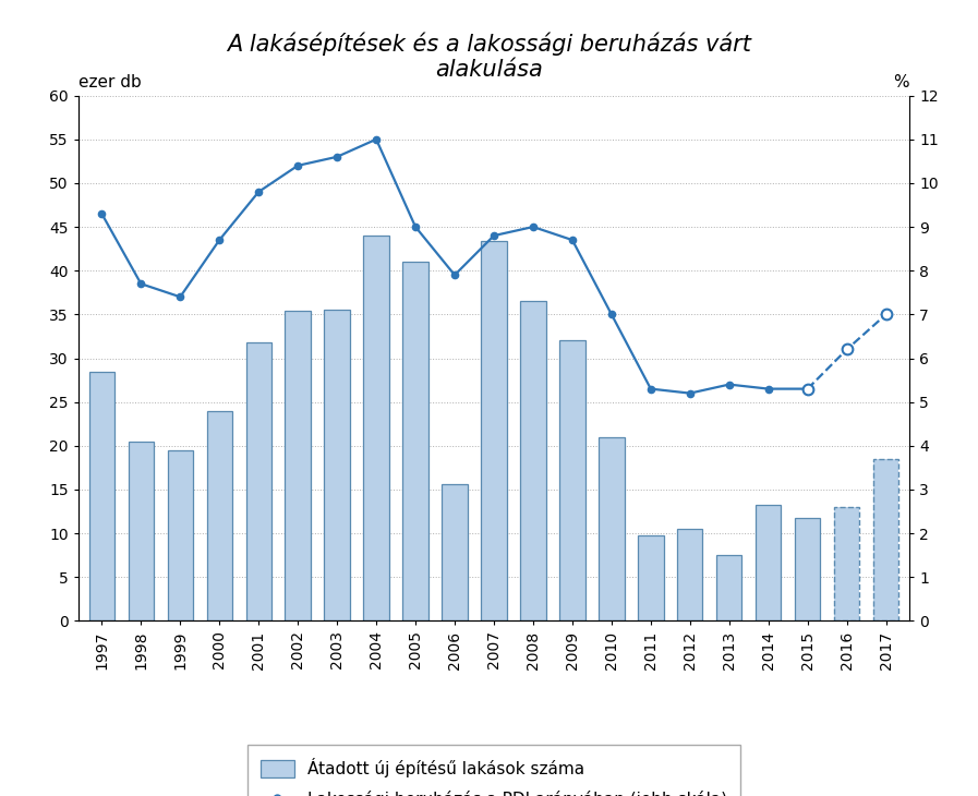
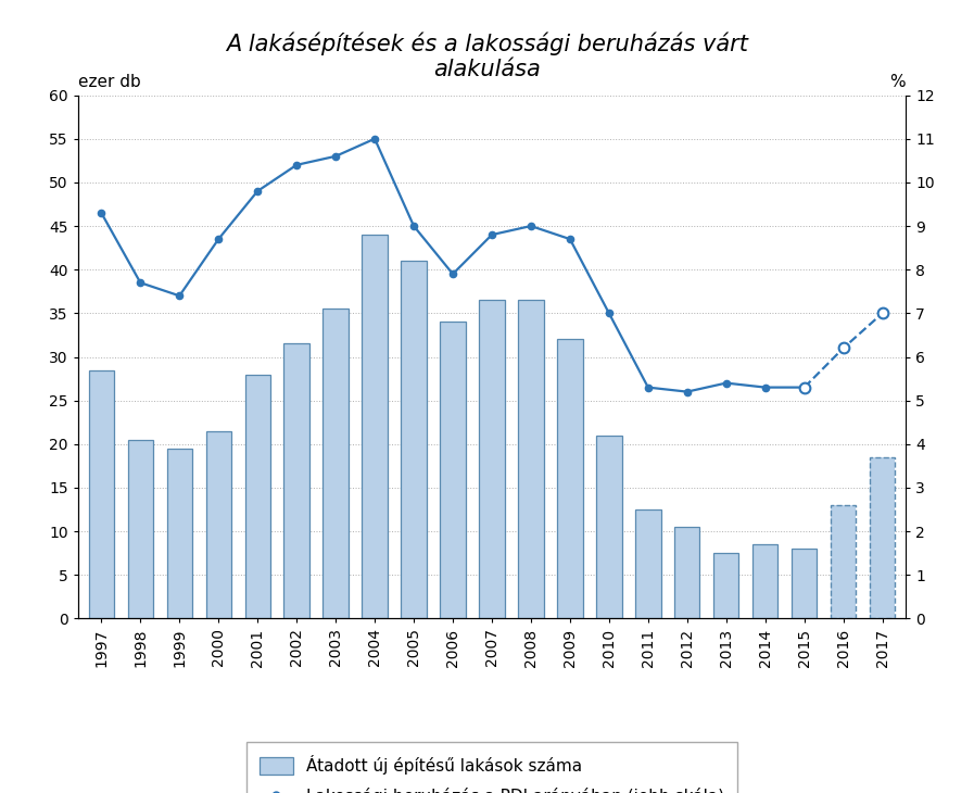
Átadott új építésű lakások száma/2000: 24.0 -> 21.5
Átadott új építésű lakások száma/2001: 31.8 -> 28.0
Átadott új építésű lakások száma/2002: 35.4 -> 31.5
Átadott új építésű lakások száma/2006: 15.6 -> 34.0
Átadott új építésű lakások száma/2007: 43.4 -> 36.5
Átadott új építésű lakások száma/2011: 9.8 -> 12.5
Átadott új építésű lakások száma/2014: 13.2 -> 8.5
Átadott új építésű lakások száma/2015: 11.8 -> 8.0
